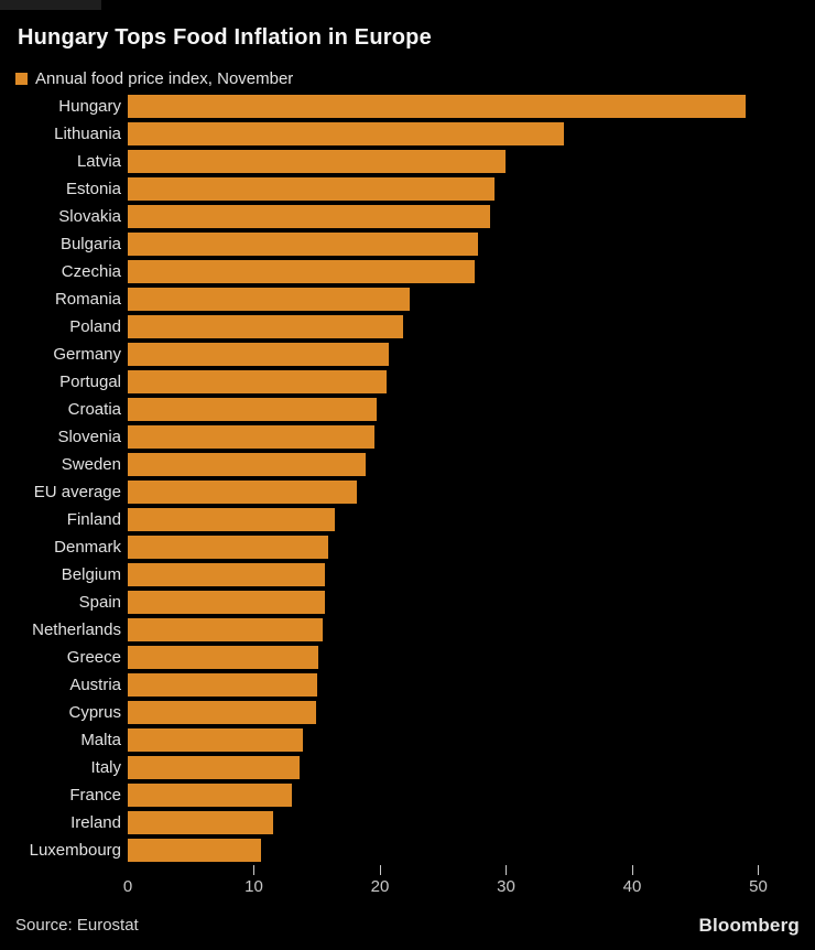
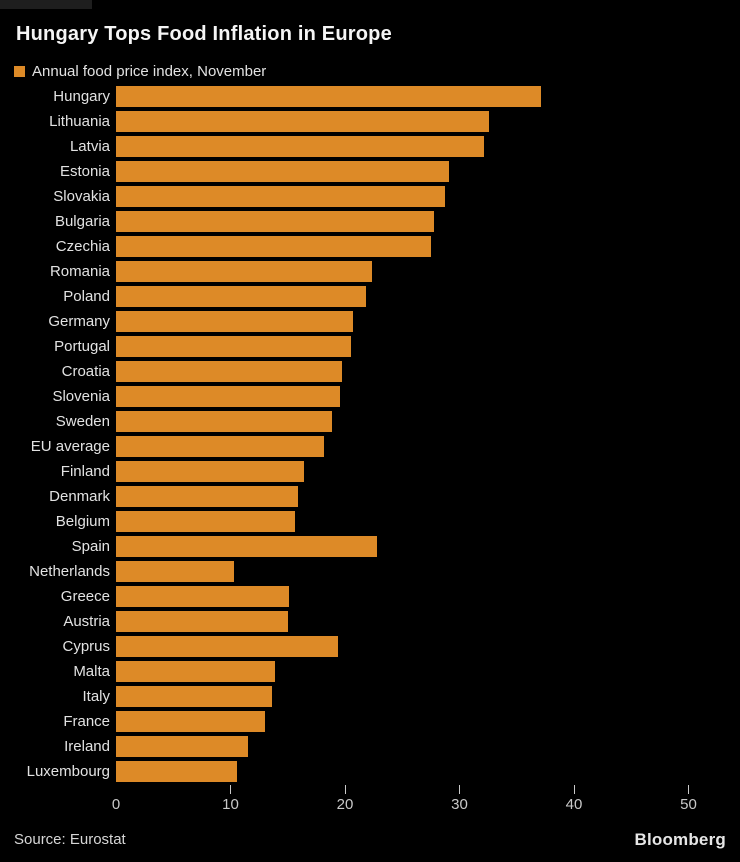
Hungary: 49.0 -> 37.1
Lithuania: 34.6 -> 32.6
Latvia: 30.0 -> 32.1
Spain: 15.6 -> 22.8
Netherlands: 15.5 -> 10.3
Cyprus: 14.9 -> 19.4
